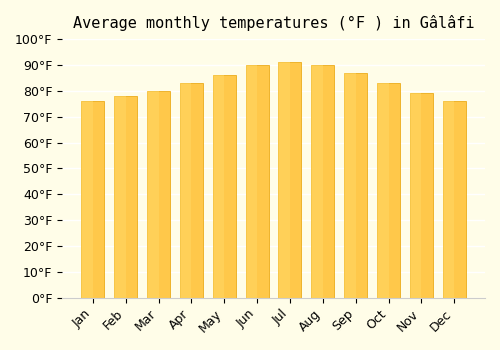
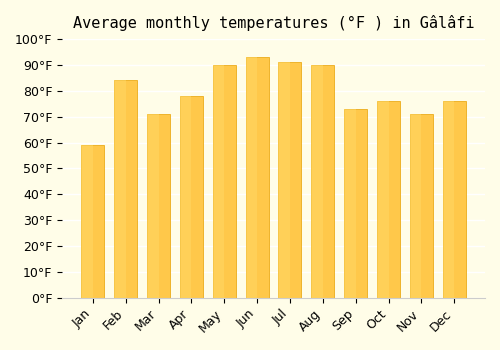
Jan: 76°F -> 59°F
Feb: 78°F -> 84°F
Mar: 80°F -> 71°F
Apr: 83°F -> 78°F
May: 86°F -> 90°F
Jun: 90°F -> 93°F
Sep: 87°F -> 73°F
Oct: 83°F -> 76°F
Nov: 79°F -> 71°F
